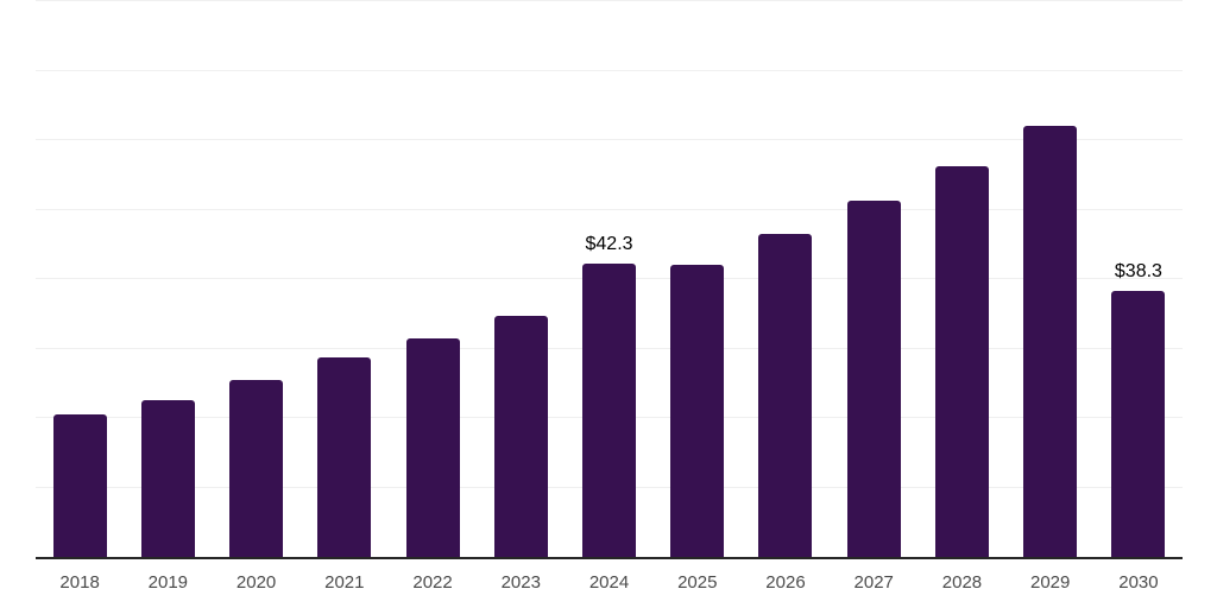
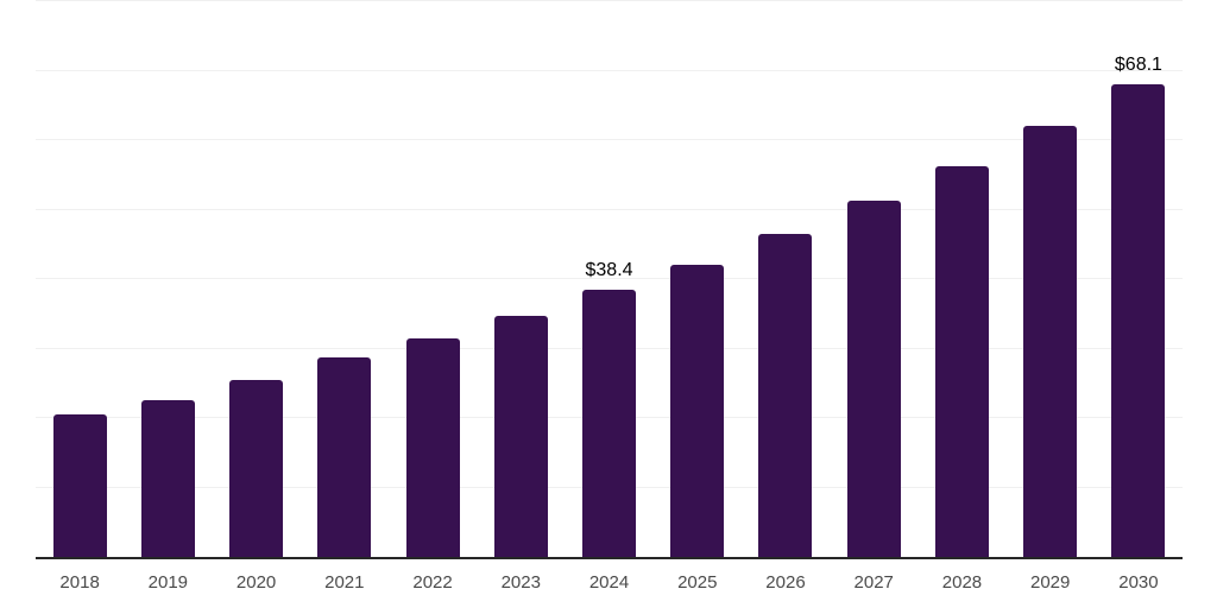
2024: $42.3 -> $38.4
2030: $38.3 -> $68.1
